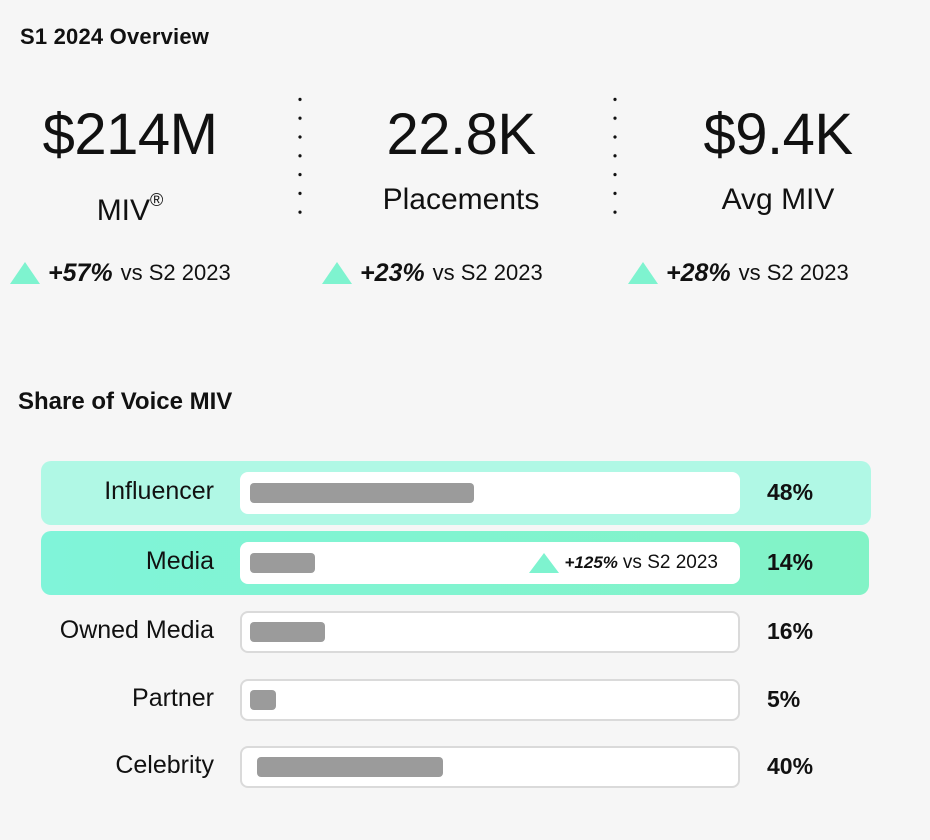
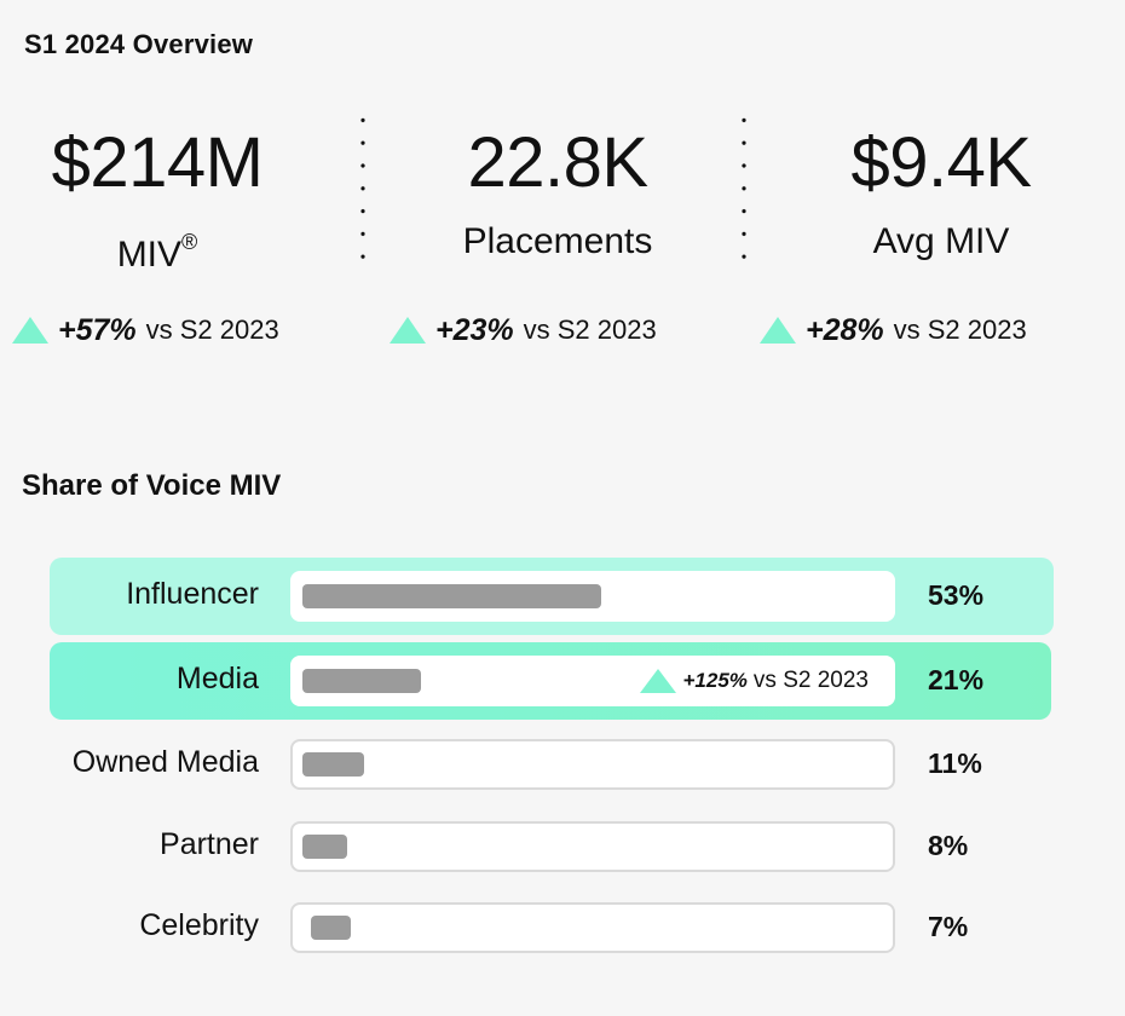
Influencer: 48% -> 53%
Media: 14% -> 21%
Owned Media: 16% -> 11%
Partner: 5% -> 8%
Celebrity: 40% -> 7%
